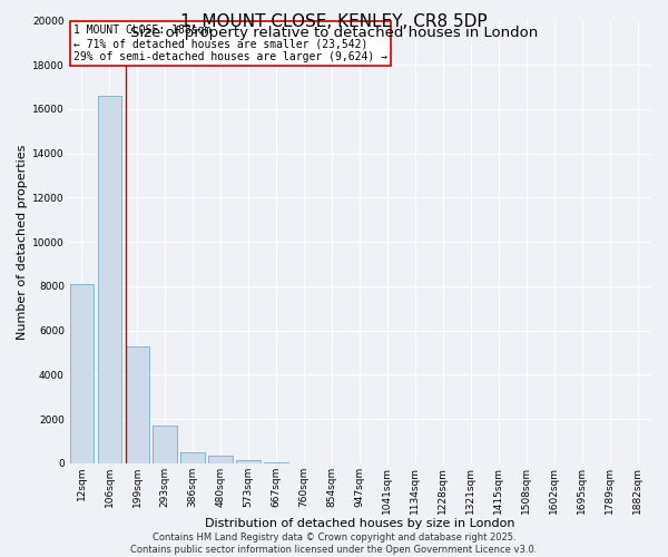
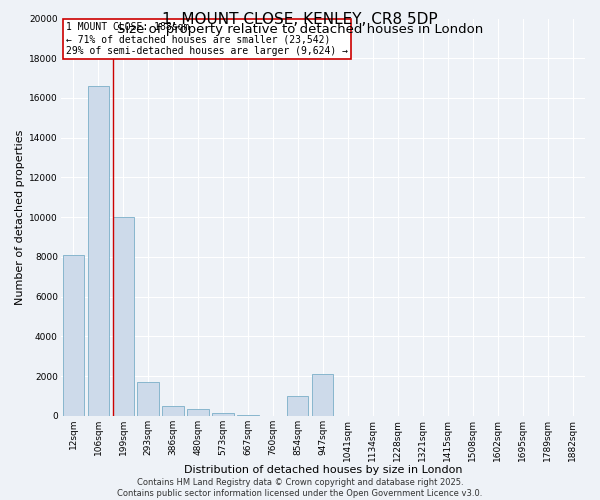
199sqm: 5300 -> 10000
854sqm: 0 -> 1000
947sqm: 0 -> 2100
